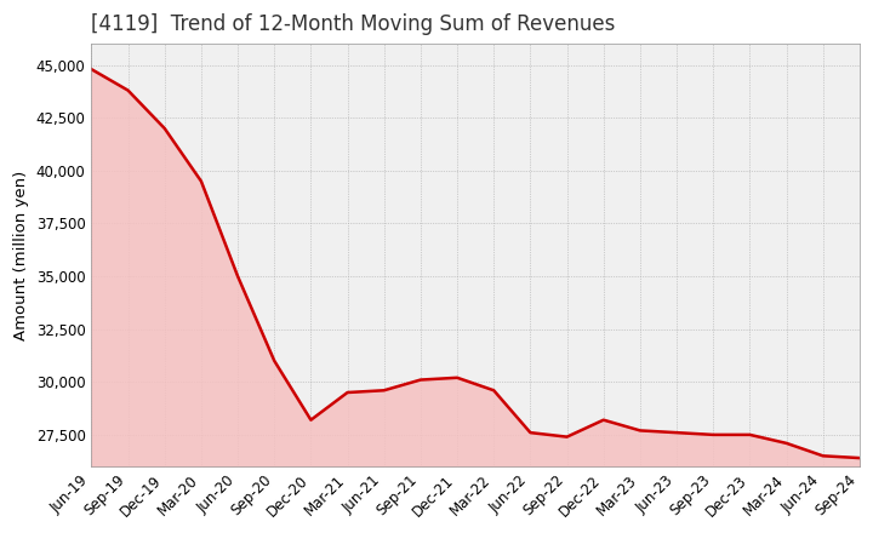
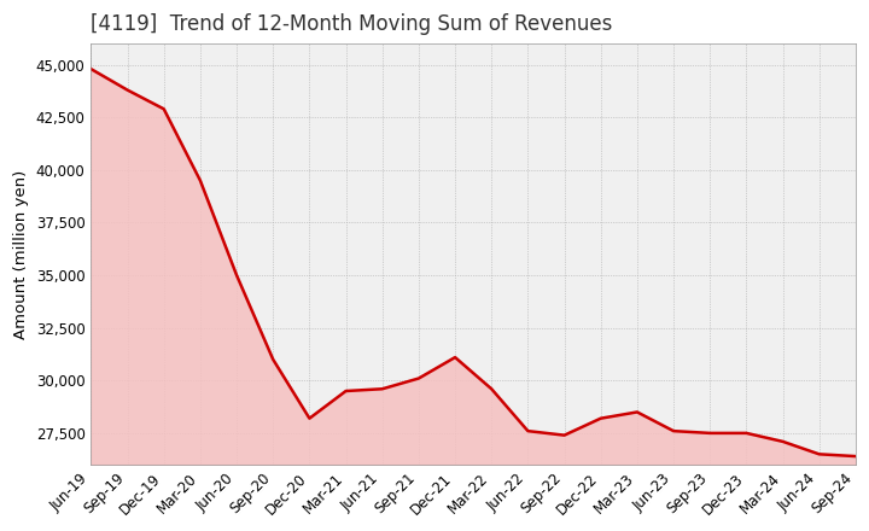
Dec-19: 42,000 -> 42,900
Dec-21: 30,200 -> 31,100
Mar-23: 27,700 -> 28,500
